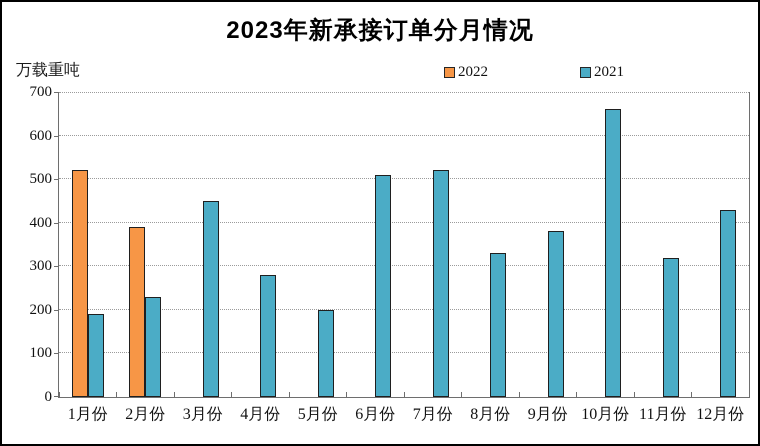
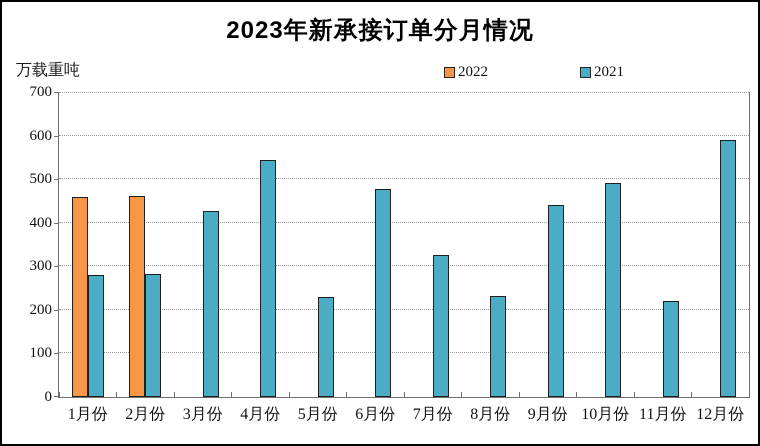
2022/1月份: 520 -> 460
2021/1月份: 190 -> 280
2022/2月份: 390 -> 460
2021/2月份: 230 -> 280
2021/3月份: 450 -> 430
2021/4月份: 280 -> 540
2021/5月份: 200 -> 230
2021/6月份: 510 -> 480
2021/7月份: 520 -> 330
2021/8月份: 330 -> 230
2021/9月份: 380 -> 440
2021/10月份: 660 -> 490
2021/11月份: 320 -> 220
2021/12月份: 430 -> 590
